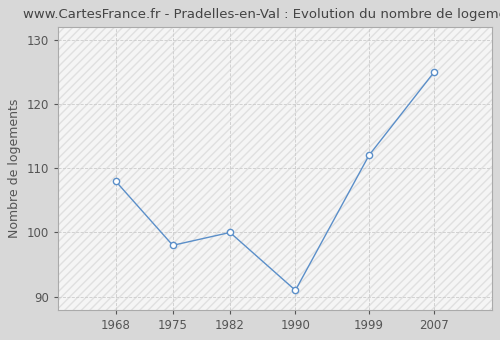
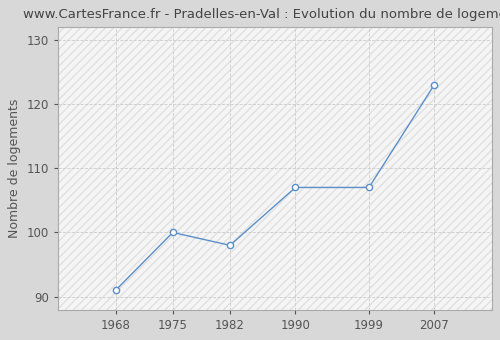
1968: 108 -> 91
1975: 98 -> 100
1982: 100 -> 98
1990: 91 -> 107
1999: 112 -> 107
2007: 125 -> 123
